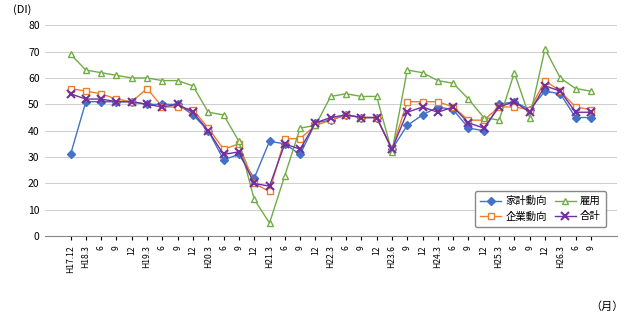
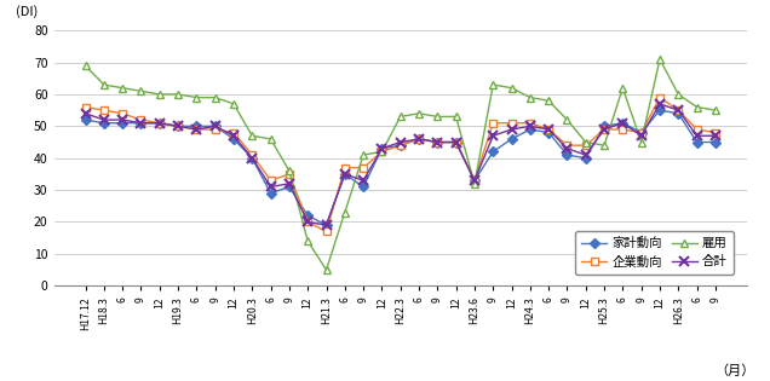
家計動向/H17.12: 31 -> 52
企業動向/H19.3: 56 -> 50
家計動向/H21.3: 36 -> 19
合計/H24.3: 47 -> 50
